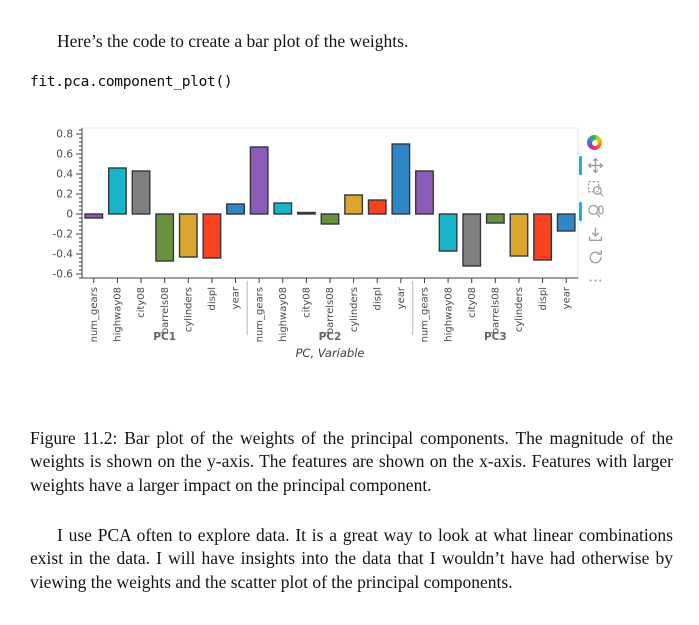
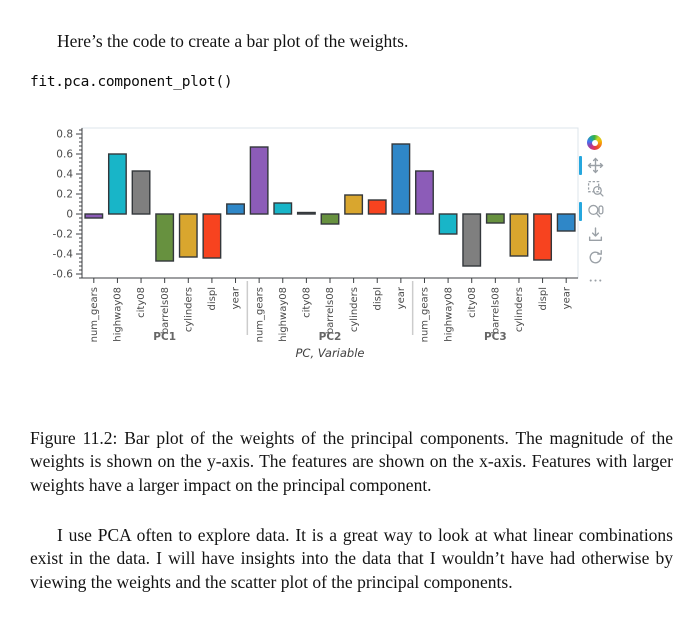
PC1/highway08: 0.5 -> 0.6
PC3/highway08: -0.4 -> -0.2
